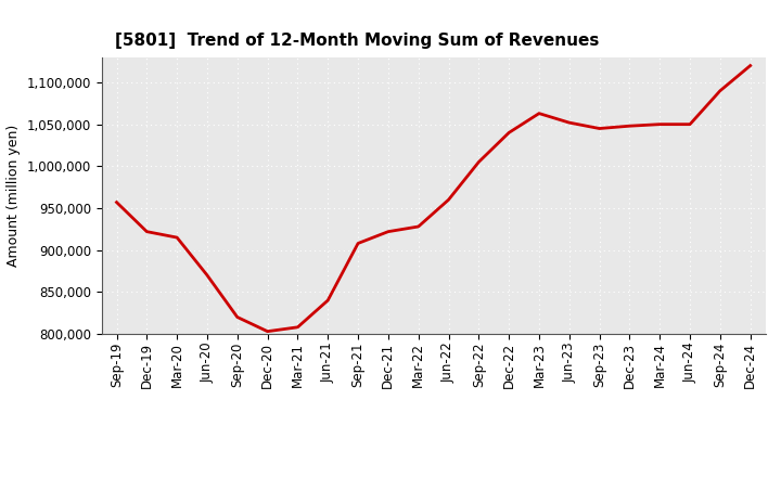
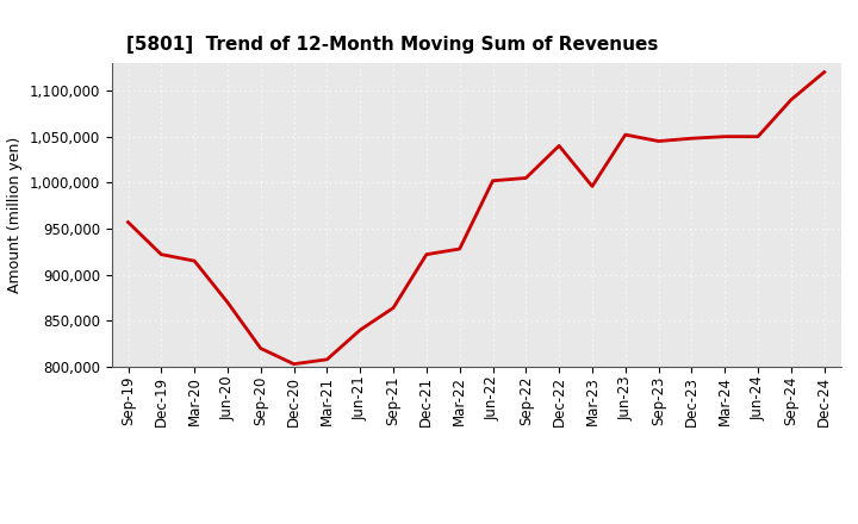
Sep-21: 908,000 -> 864,000
Jun-22: 960,000 -> 1,002,000
Mar-23: 1,063,000 -> 996,000
